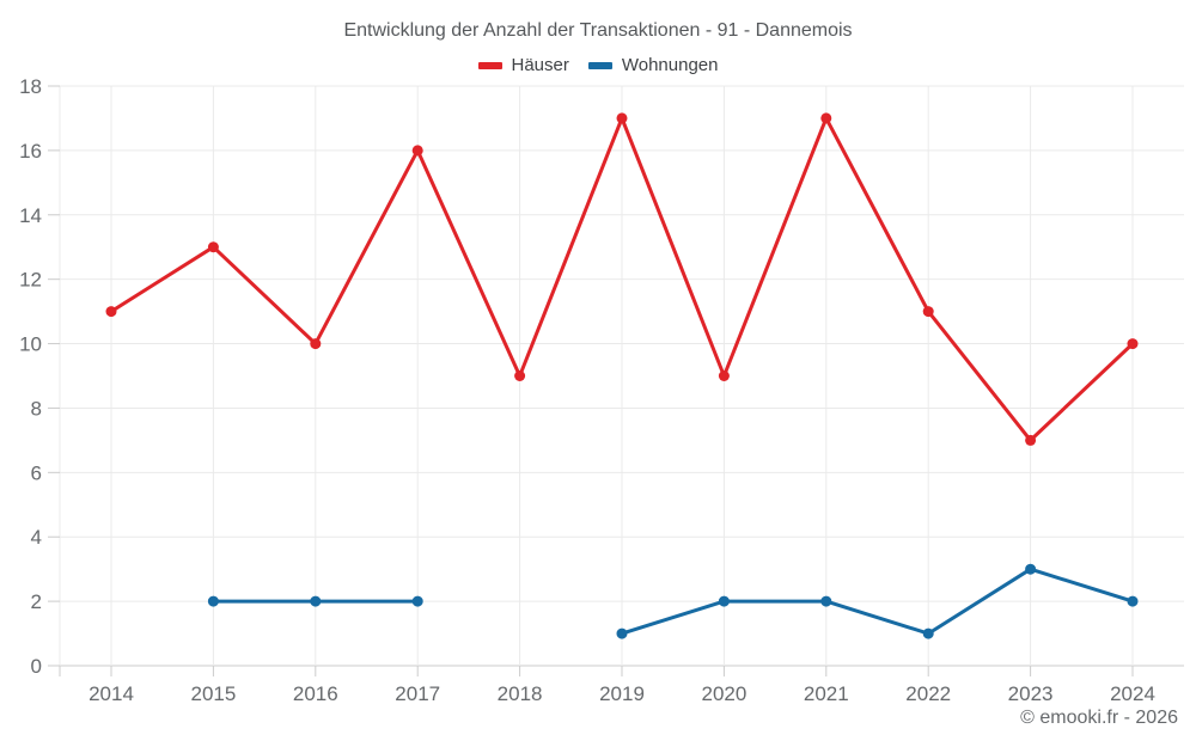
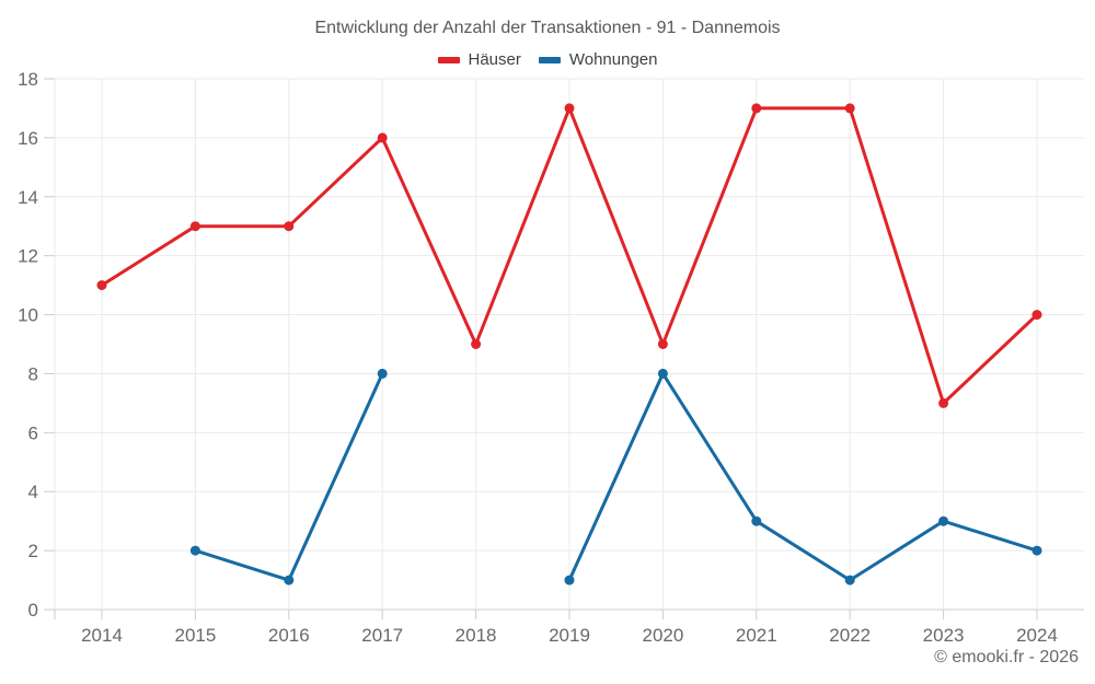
Häuser/2016: 10 -> 13
Wohnungen/2016: 2 -> 1
Wohnungen/2017: 2 -> 8
Wohnungen/2020: 2 -> 8
Wohnungen/2021: 2 -> 3
Häuser/2022: 11 -> 17
